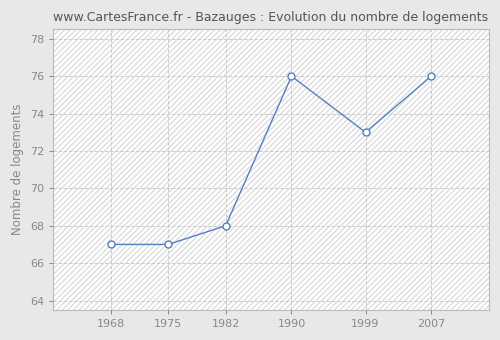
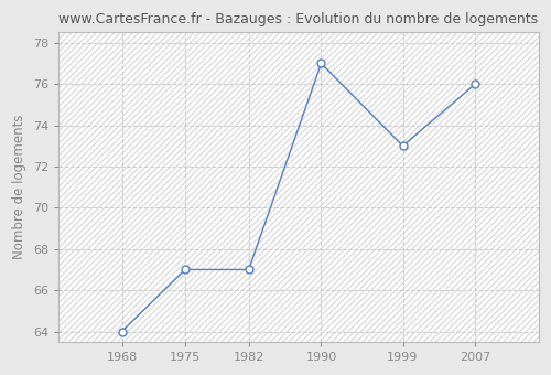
1968: 67 -> 64
1982: 68 -> 67
1990: 76 -> 77
